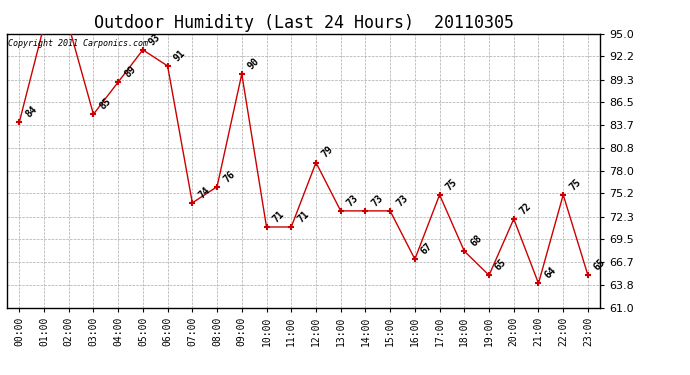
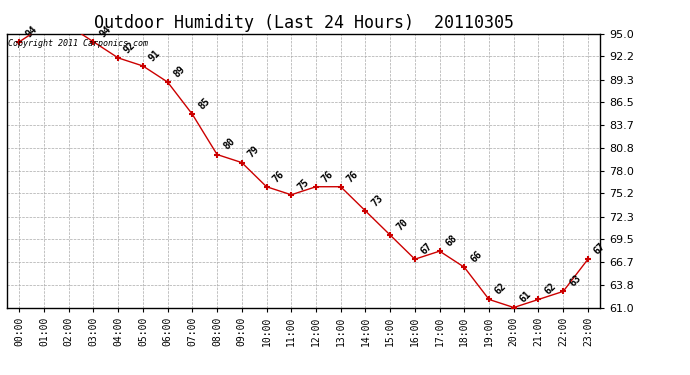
00:00: 84 -> 94
03:00: 85 -> 94
04:00: 89 -> 92
05:00: 93 -> 91
06:00: 91 -> 89
07:00: 74 -> 85
08:00: 76 -> 80
09:00: 90 -> 79
10:00: 71 -> 76
11:00: 71 -> 75
12:00: 79 -> 76
13:00: 73 -> 76
15:00: 73 -> 70
17:00: 75 -> 68
18:00: 68 -> 66
19:00: 65 -> 62
20:00: 72 -> 61
21:00: 64 -> 62
22:00: 75 -> 63
23:00: 65 -> 67
